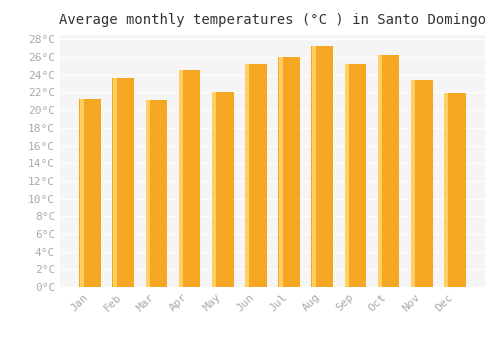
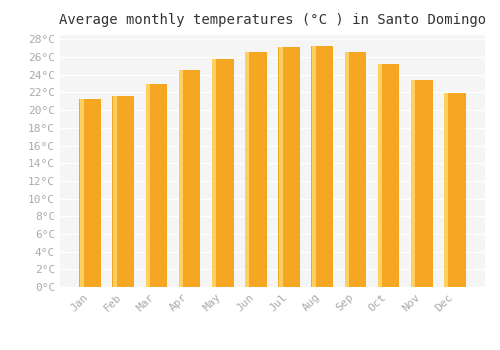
Feb: 23.6°C -> 21.6°C
Mar: 21.2°C -> 23.0°C
May: 22.0°C -> 25.8°C
Jun: 25.2°C -> 26.6°C
Jul: 26.0°C -> 27.1°C
Sep: 25.2°C -> 26.6°C
Oct: 26.2°C -> 25.2°C
